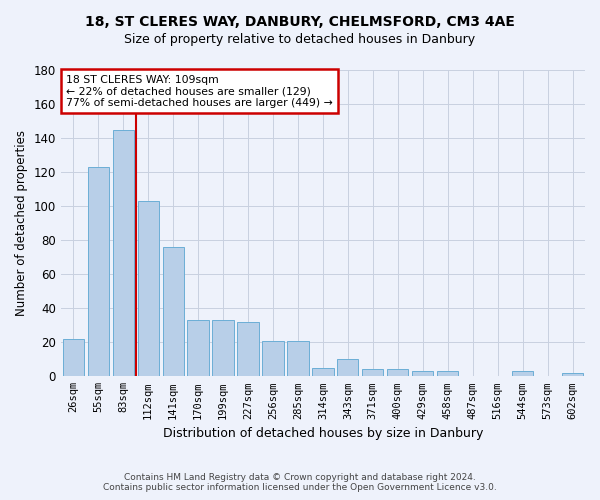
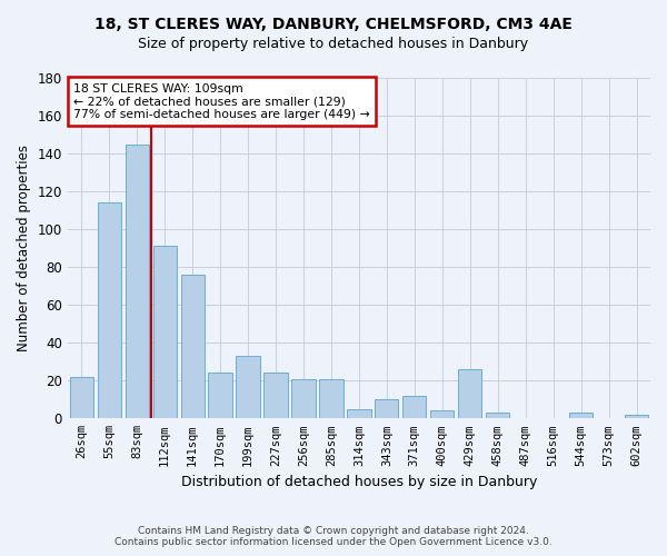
55sqm: 123 -> 114
112sqm: 103 -> 91
170sqm: 33 -> 24
227sqm: 32 -> 24
371sqm: 4 -> 12
429sqm: 3 -> 26
